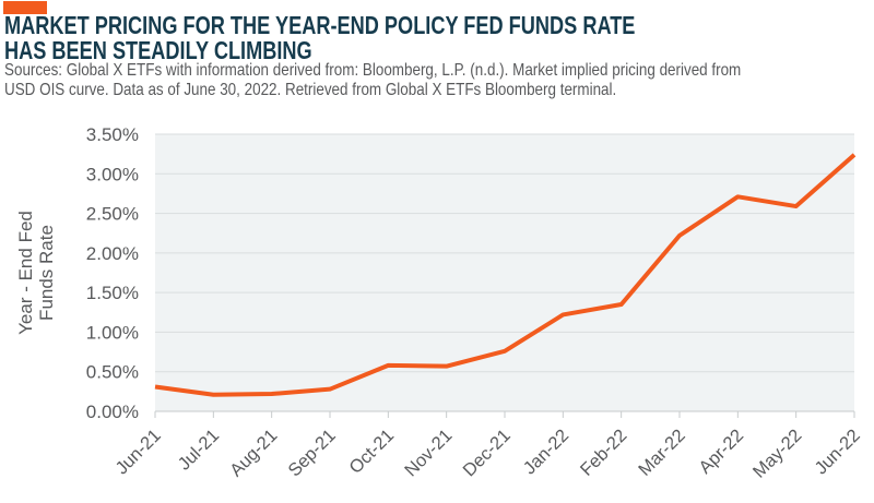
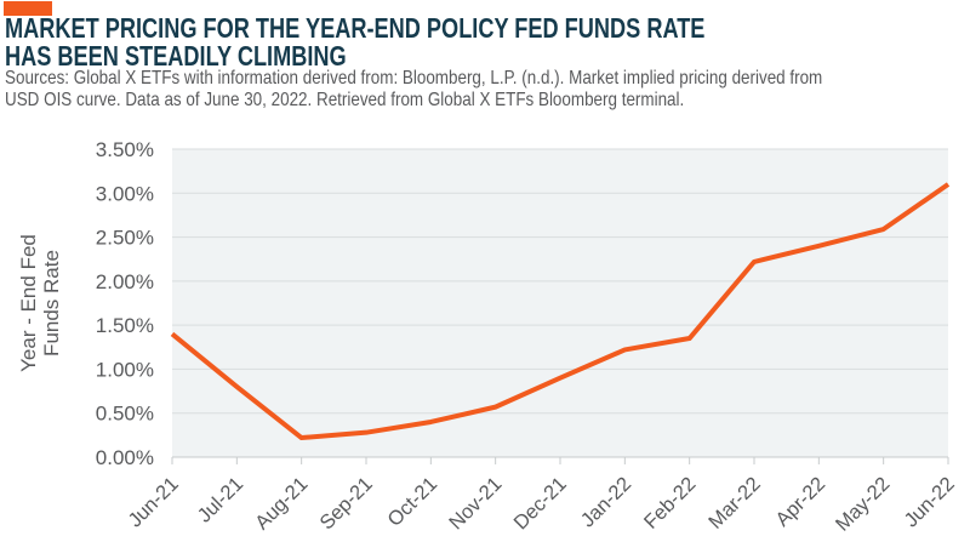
Jun-21: 0.3% -> 1.4%
Jul-21: 0.2% -> 0.8%
Oct-21: 0.6% -> 0.4%
Dec-21: 0.8% -> 0.9%
Apr-22: 2.7% -> 2.4%
Jun-22: 3.2% -> 3.1%
